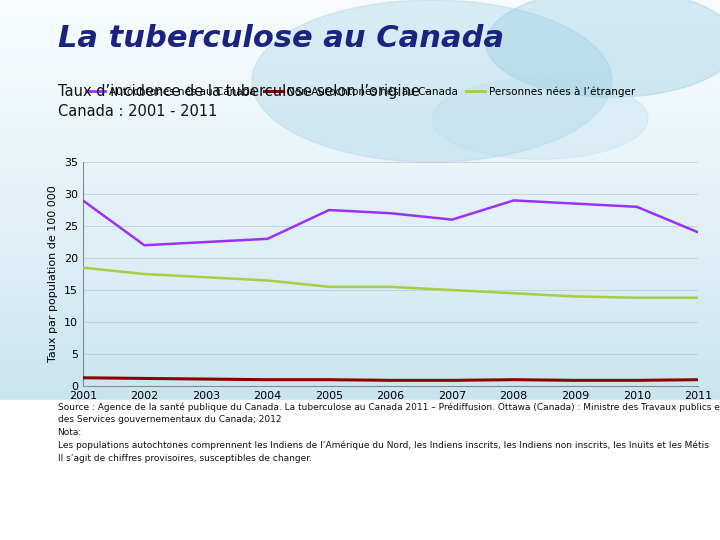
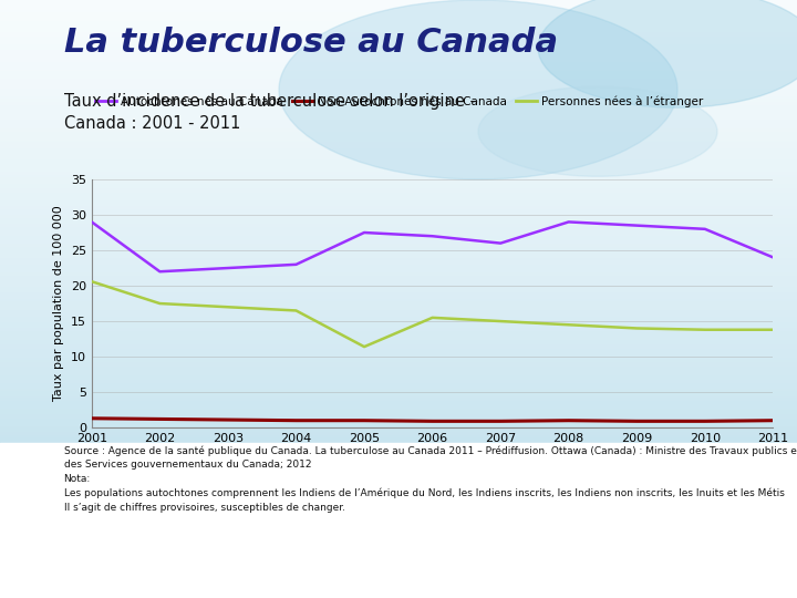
Personnes nées à l’étranger/2001: 18.5 -> 20.6
Personnes nées à l’étranger/2005: 15.5 -> 11.4
